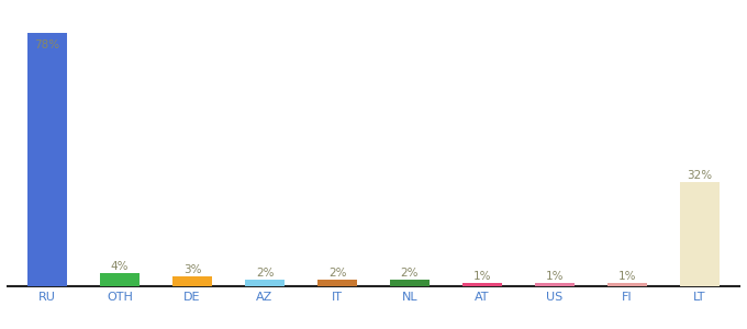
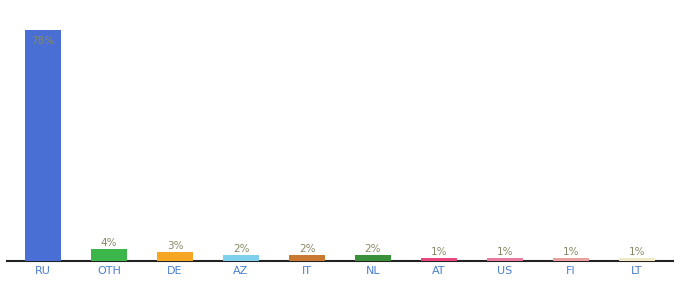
LT: 32% -> 1%
